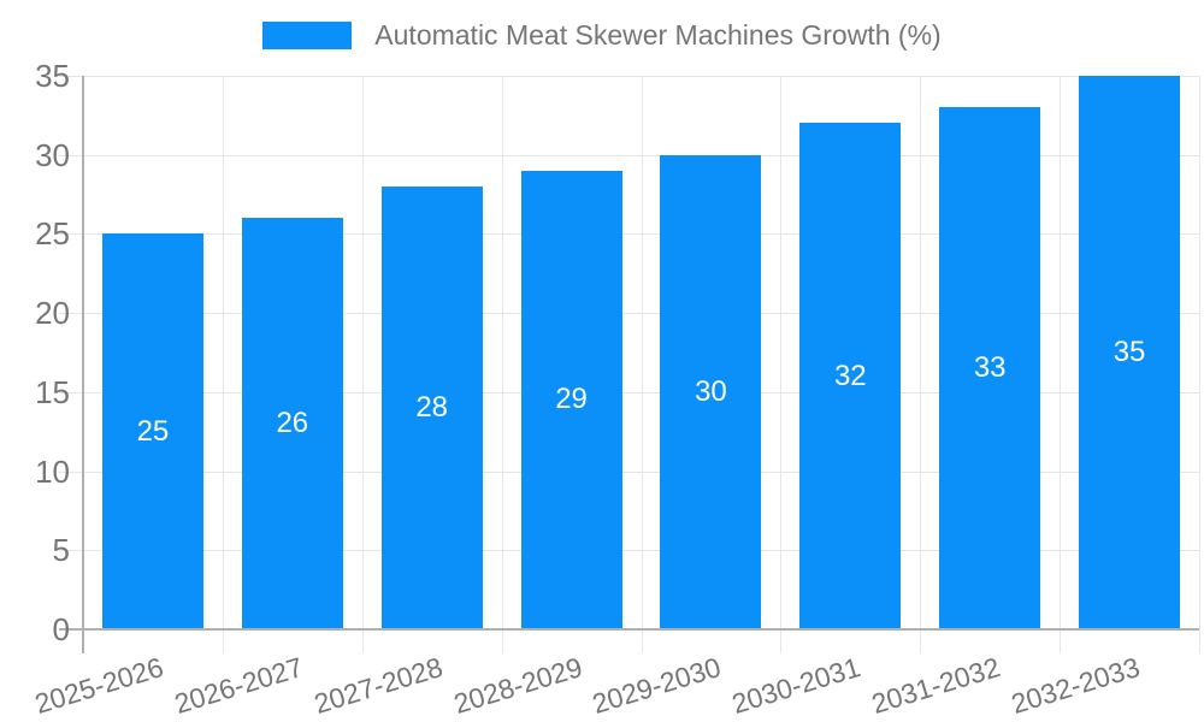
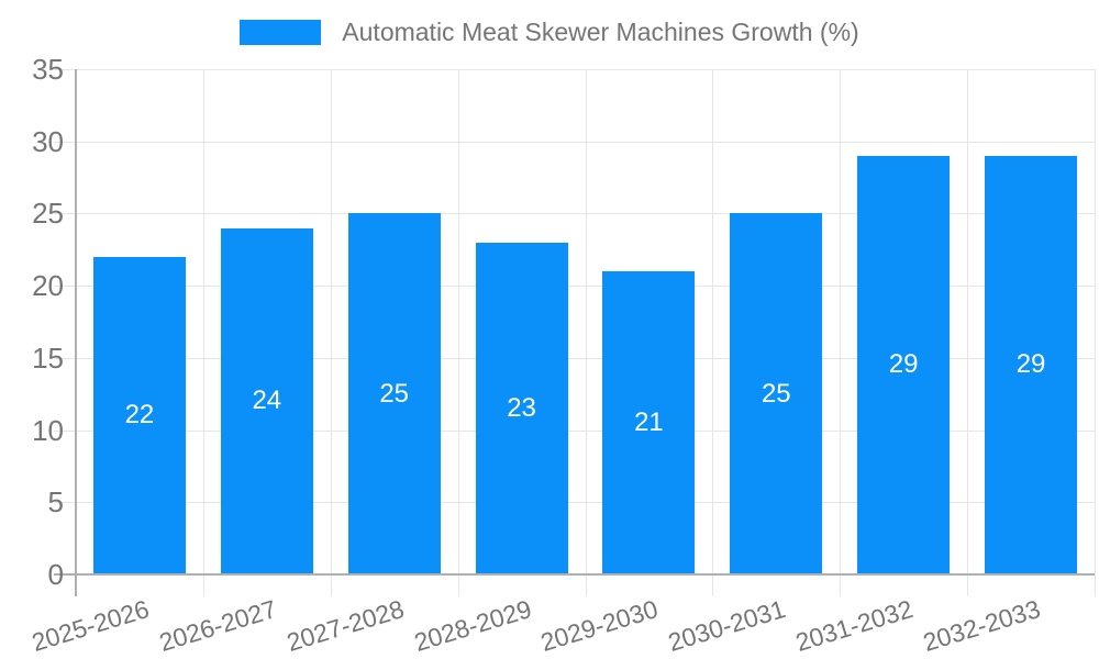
2025-2026: 25 -> 22
2026-2027: 26 -> 24
2027-2028: 28 -> 25
2028-2029: 29 -> 23
2029-2030: 30 -> 21
2030-2031: 32 -> 25
2031-2032: 33 -> 29
2032-2033: 35 -> 29
